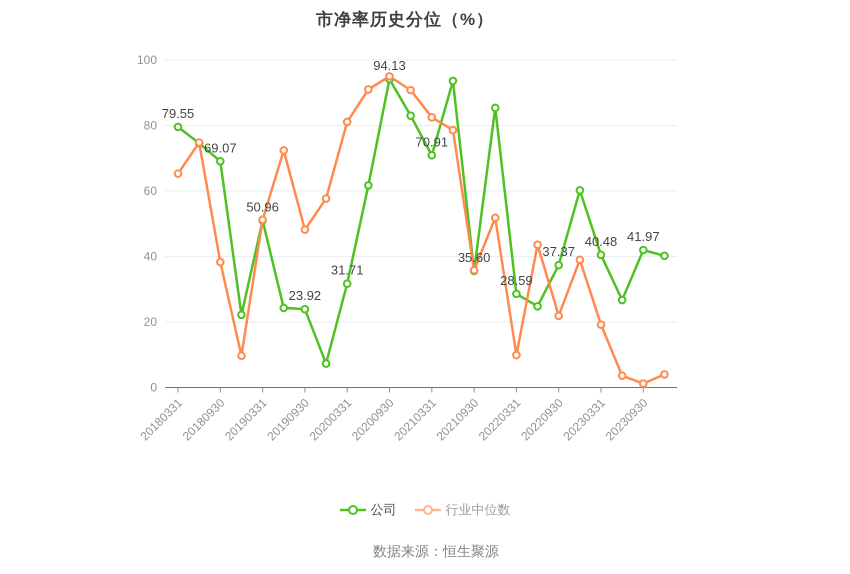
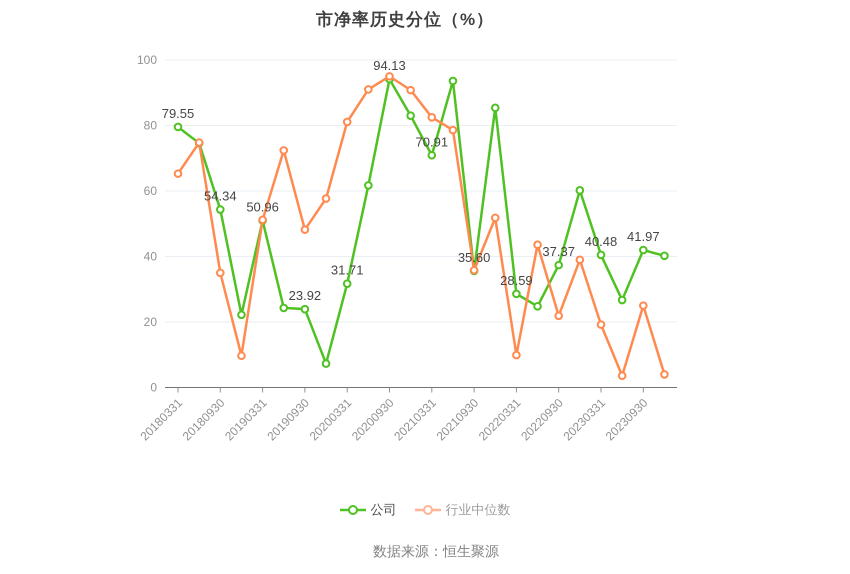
公司/20180930: 69.07 -> 54.34
行业中位数/20180930: 38 -> 35
行业中位数/20230930: 1 -> 25
